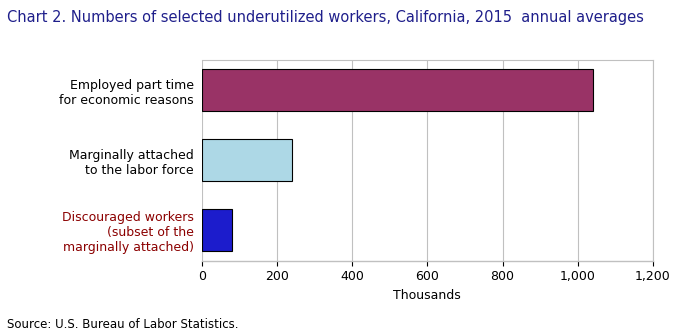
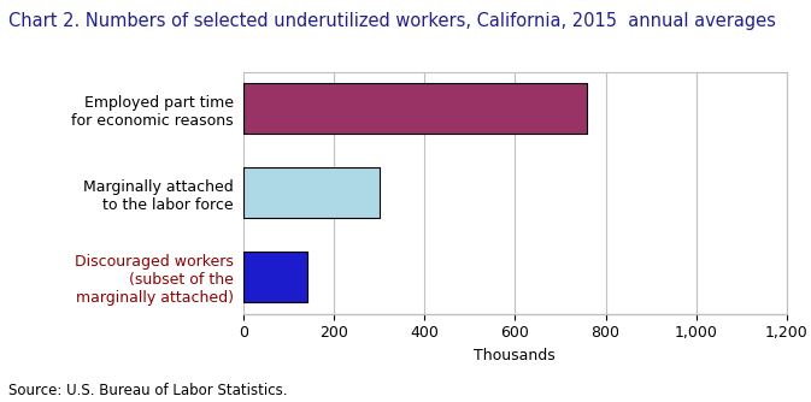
Employed part time for economic reasons: 1,040 -> 760
Marginally attached to the labor force: 240 -> 300
Discouraged workers (subset of the marginally attached): 80 -> 140
